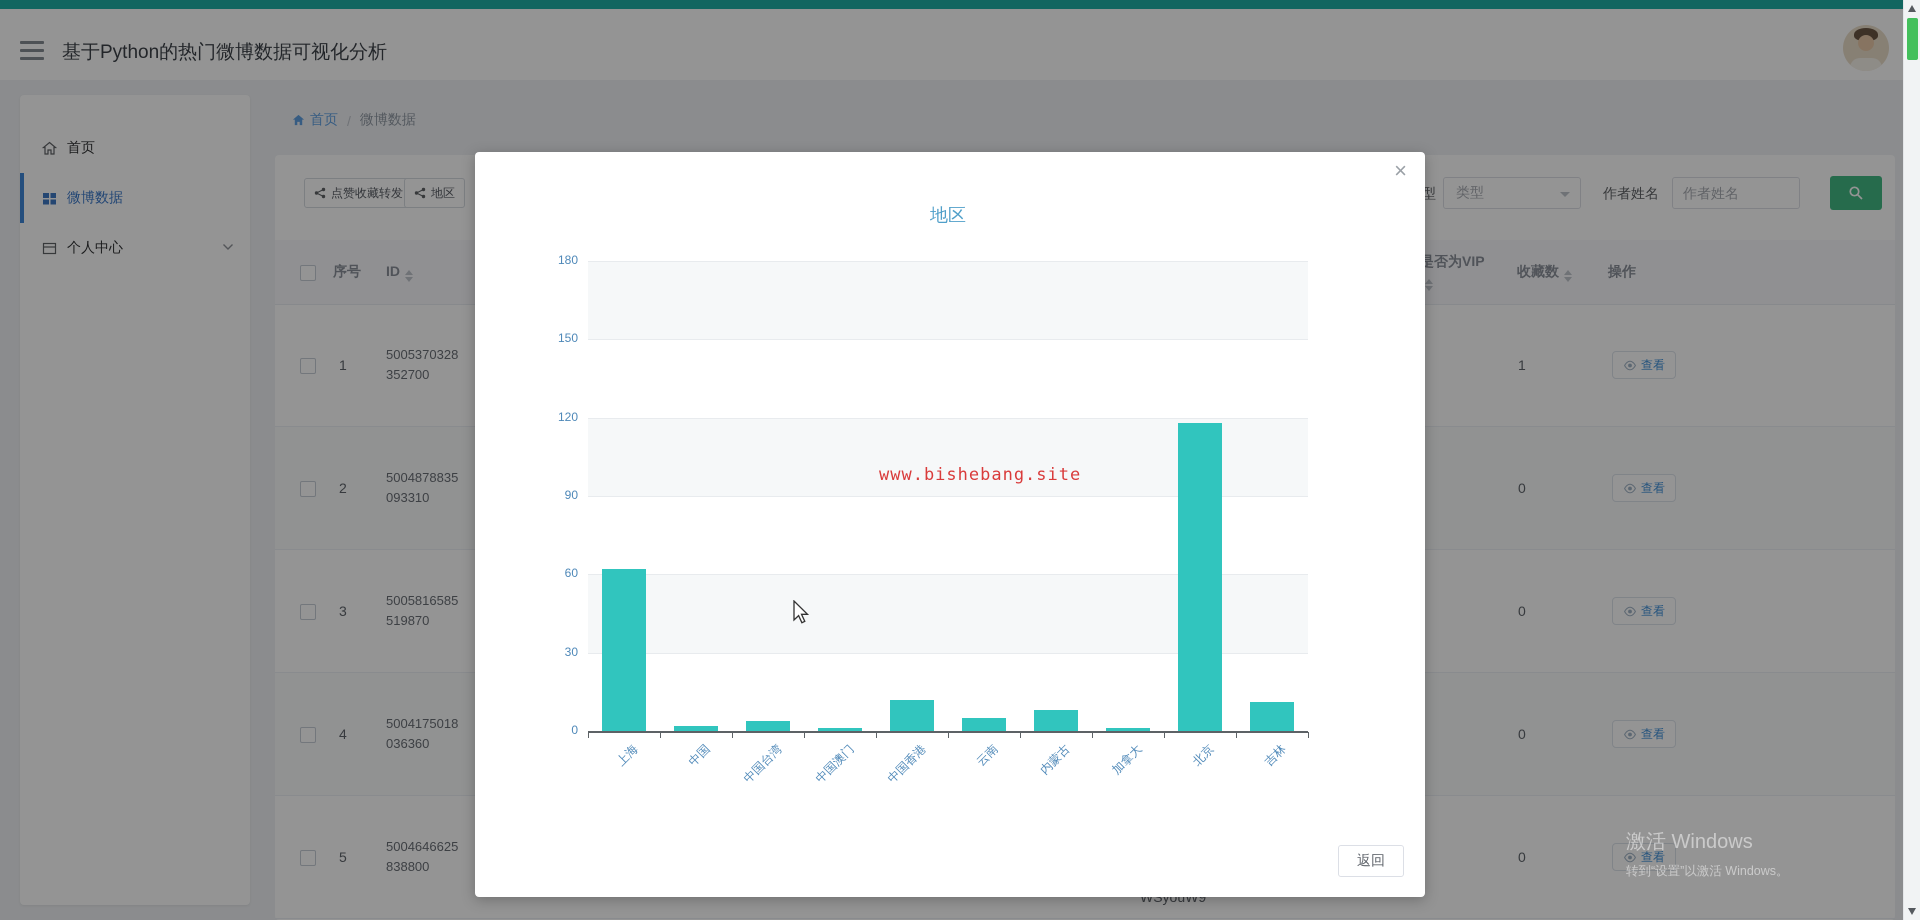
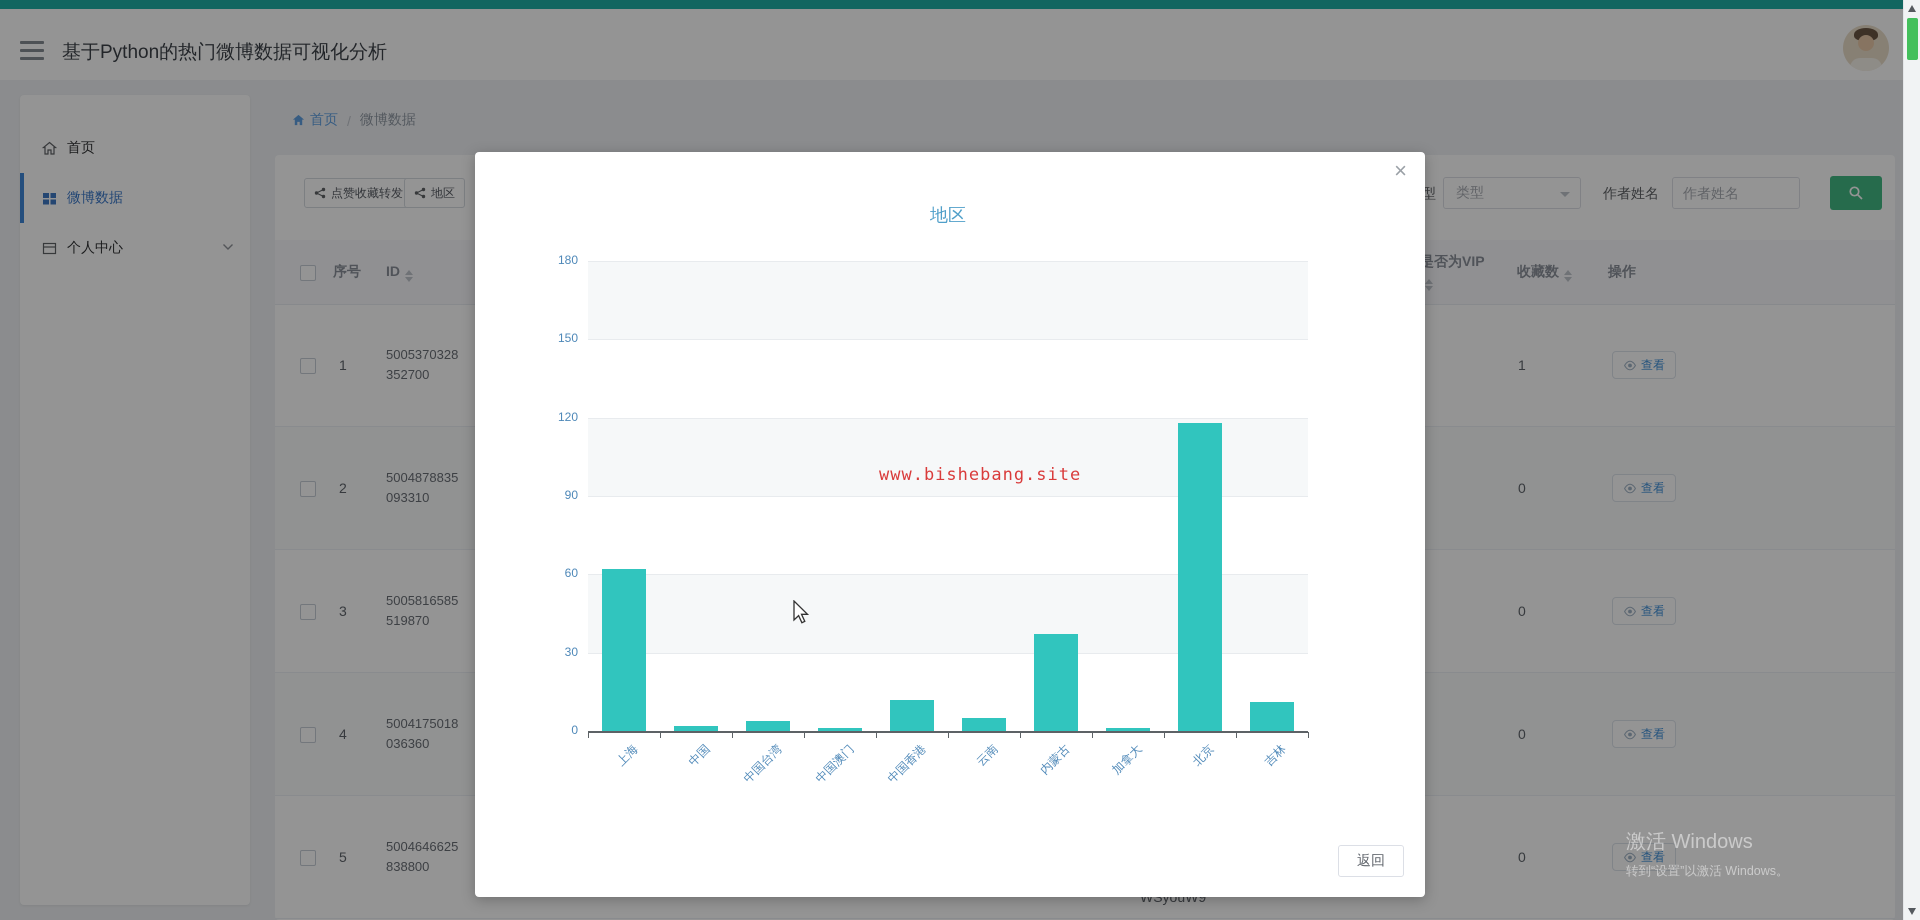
内蒙古: 8 -> 37
